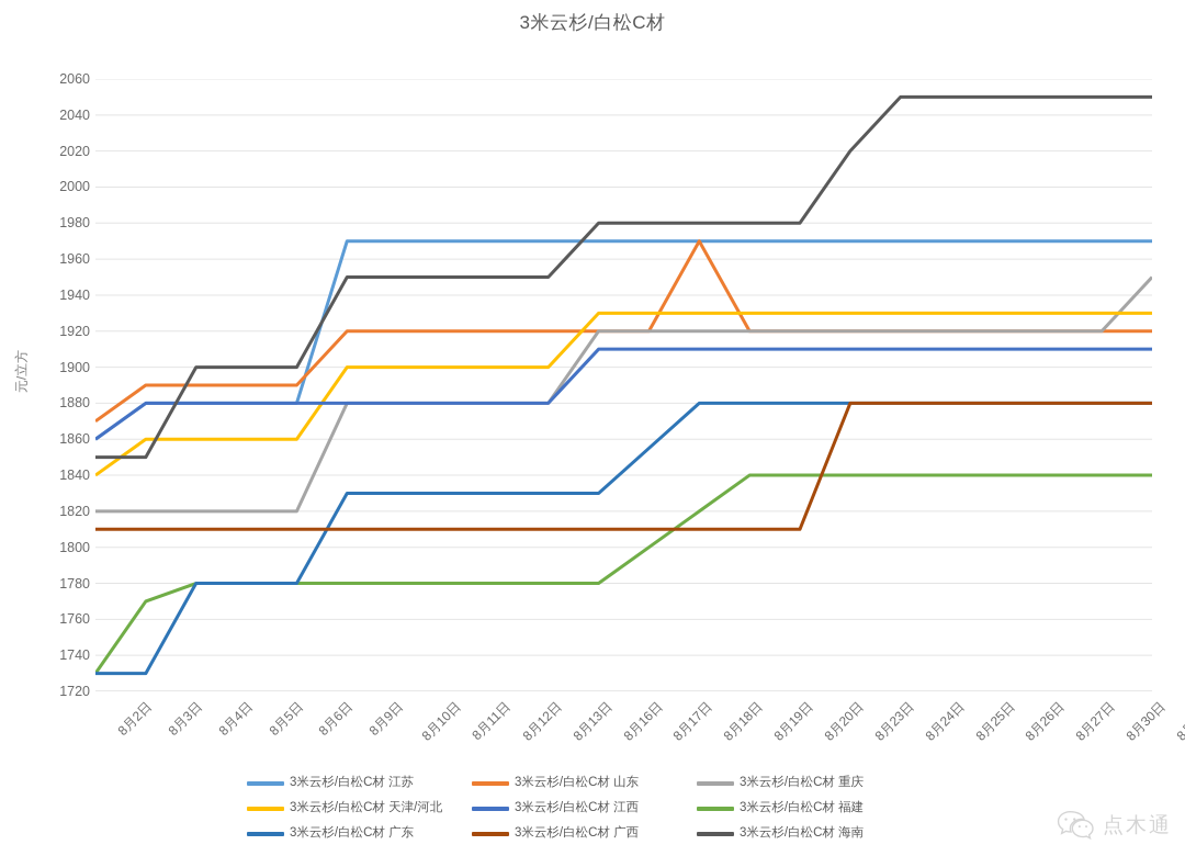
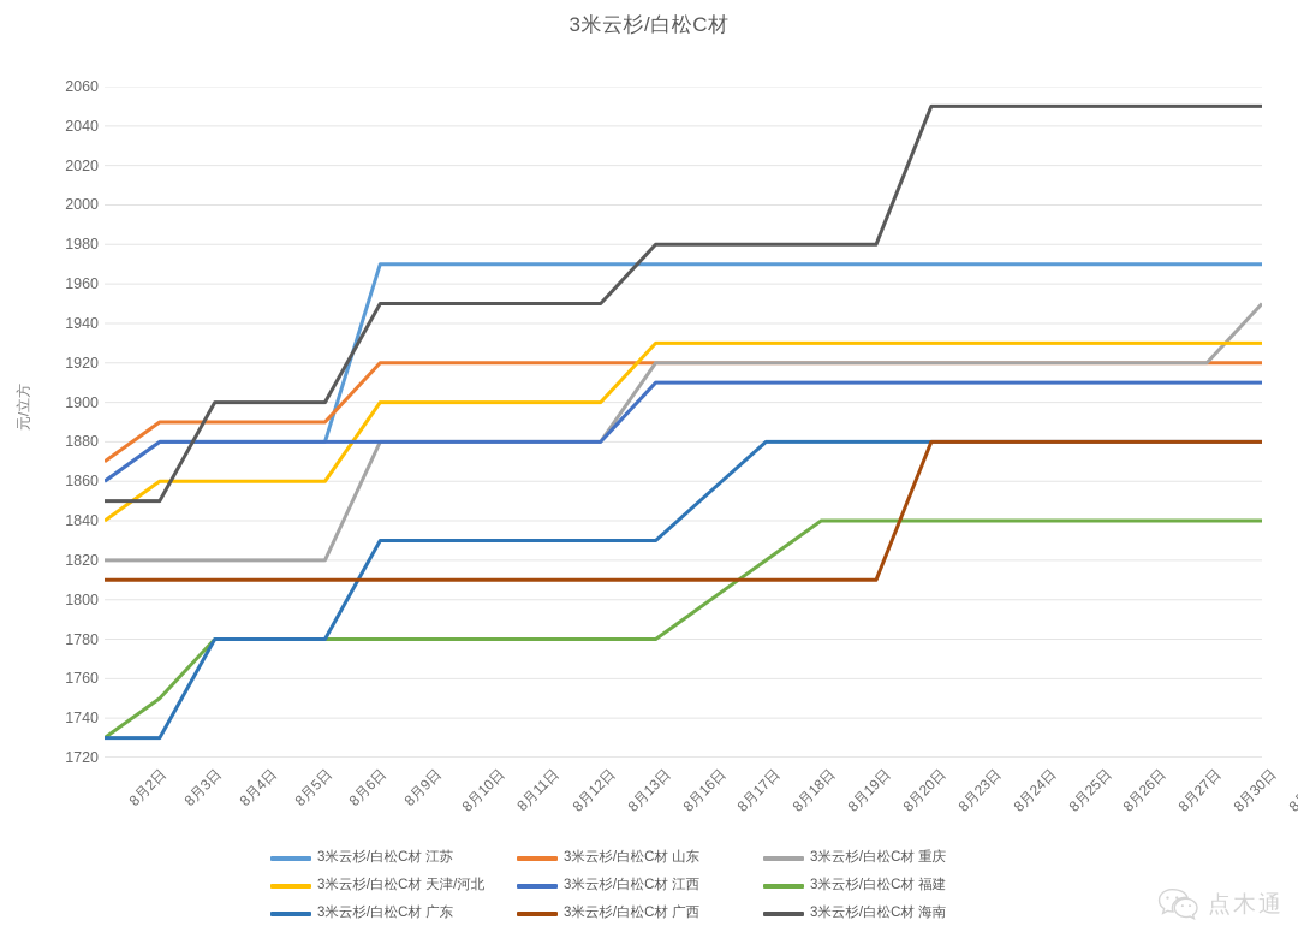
3米云杉/白松C材 福建/8月3日: 1770 -> 1750
3米云杉/白松C材 山东/8月18日: 1970 -> 1920
3米云杉/白松C材 海南/8月23日: 2020 -> 2050
